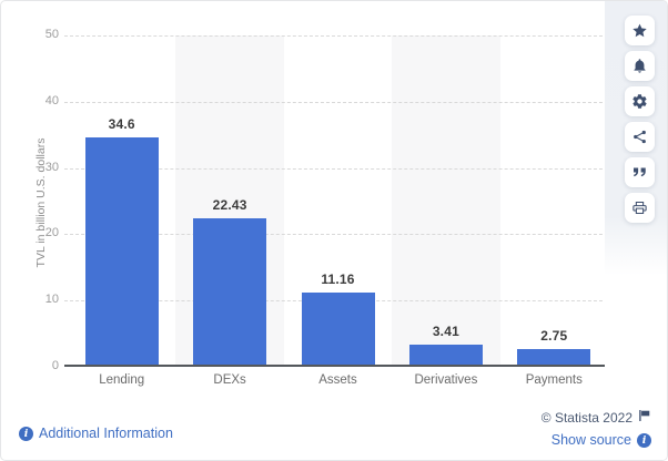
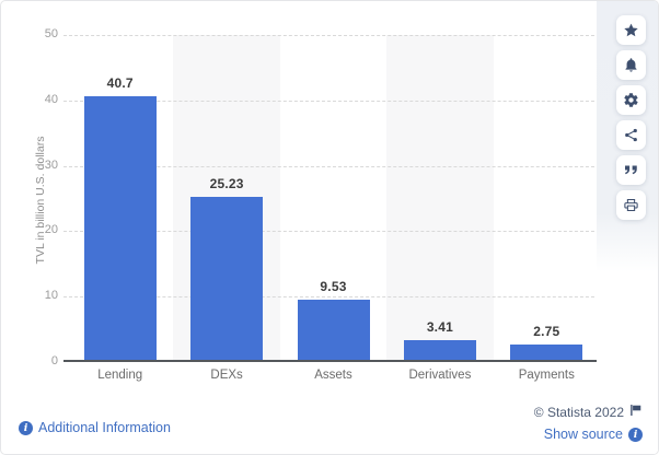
Lending: 34.6 -> 40.7
DEXs: 22.43 -> 25.23
Assets: 11.16 -> 9.53
